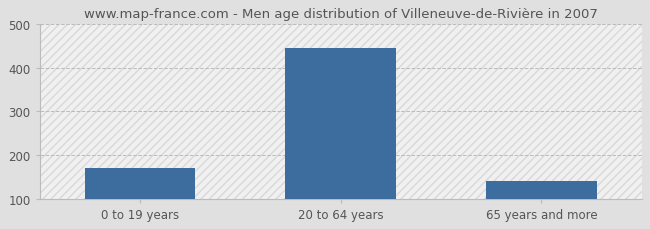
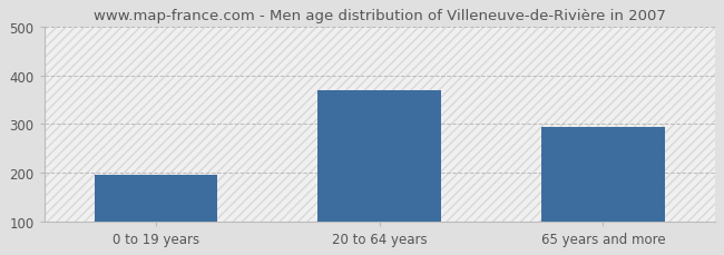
0 to 19 years: 170 -> 195
20 to 64 years: 445 -> 370
65 years and more: 140 -> 295
